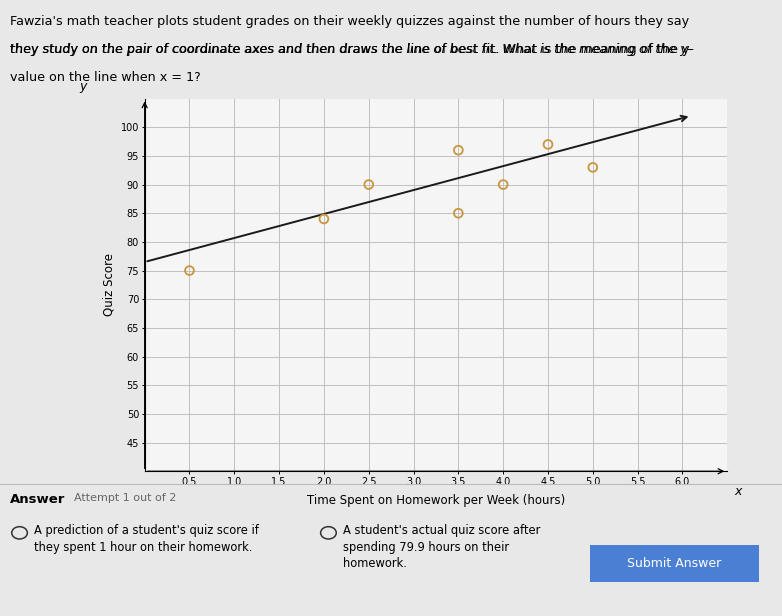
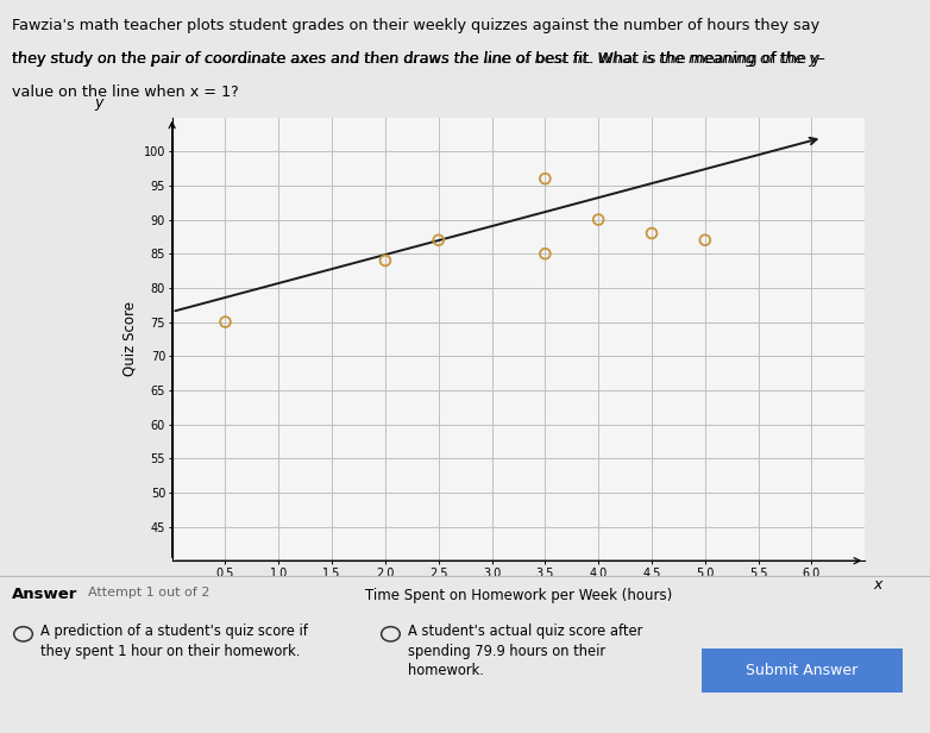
2.5: 90 -> 87
4.5: 97 -> 88
5.0: 93 -> 87
